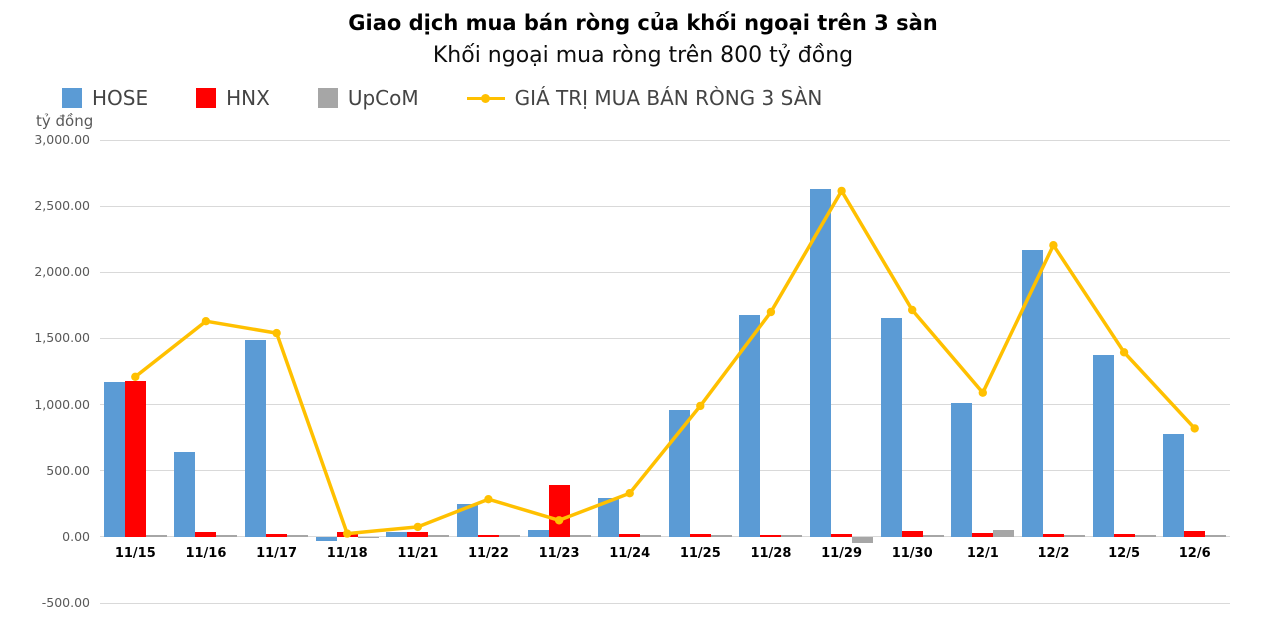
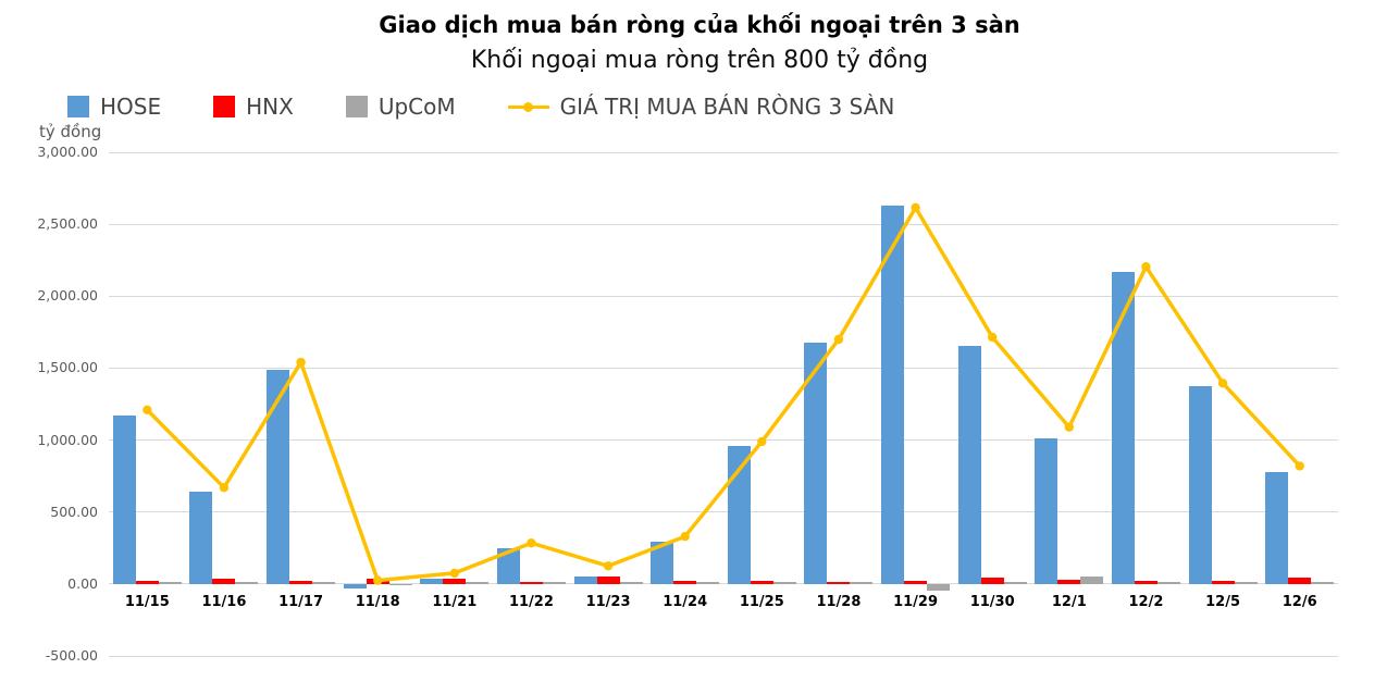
HNX/11/15: 1180 -> 20
GIÁ TRỊ MUA BÁN RÒNG 3 SÀN/11/16: 1630 -> 670
HNX/11/23: 390 -> 60
